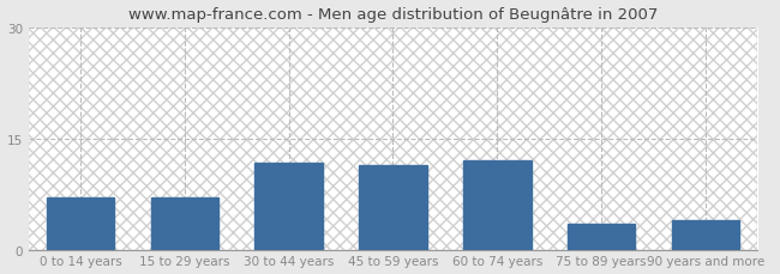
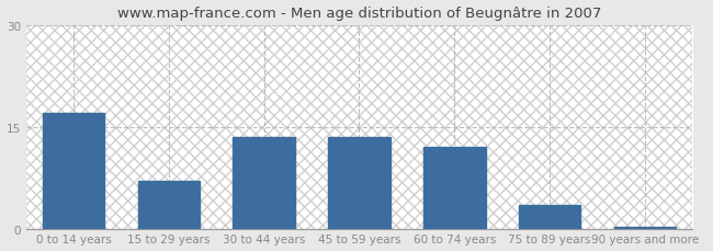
0 to 14 years: 7.0 -> 17.0
30 to 44 years: 11.8 -> 13.5
45 to 59 years: 11.4 -> 13.5
90 years and more: 4.0 -> 0.3
